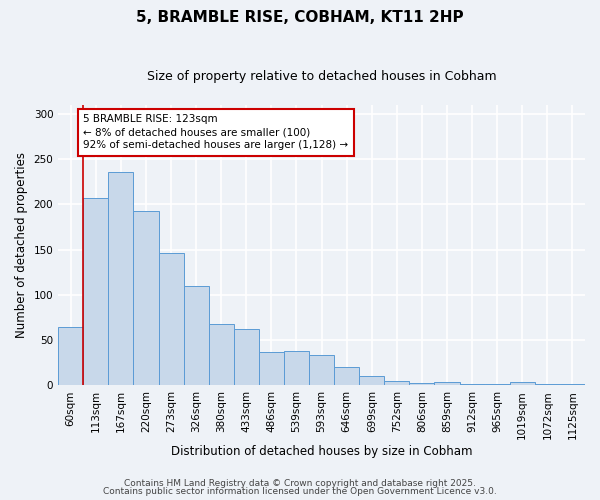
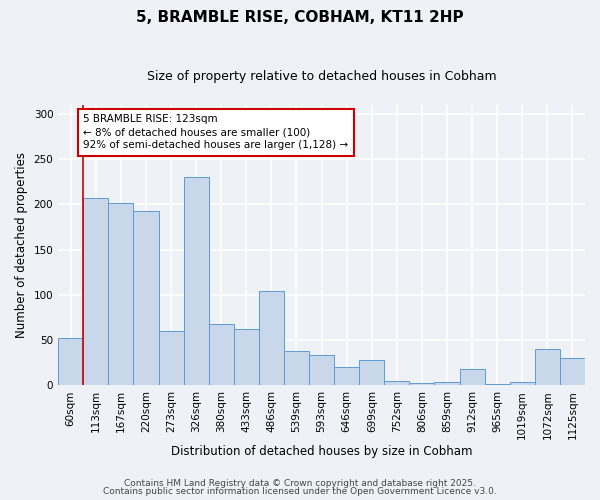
60sqm: 65 -> 52
167sqm: 236 -> 202
273sqm: 146 -> 60
326sqm: 110 -> 230
486sqm: 37 -> 104
699sqm: 10 -> 28
912sqm: 2 -> 18
1072sqm: 1 -> 40
1125sqm: 1 -> 30
